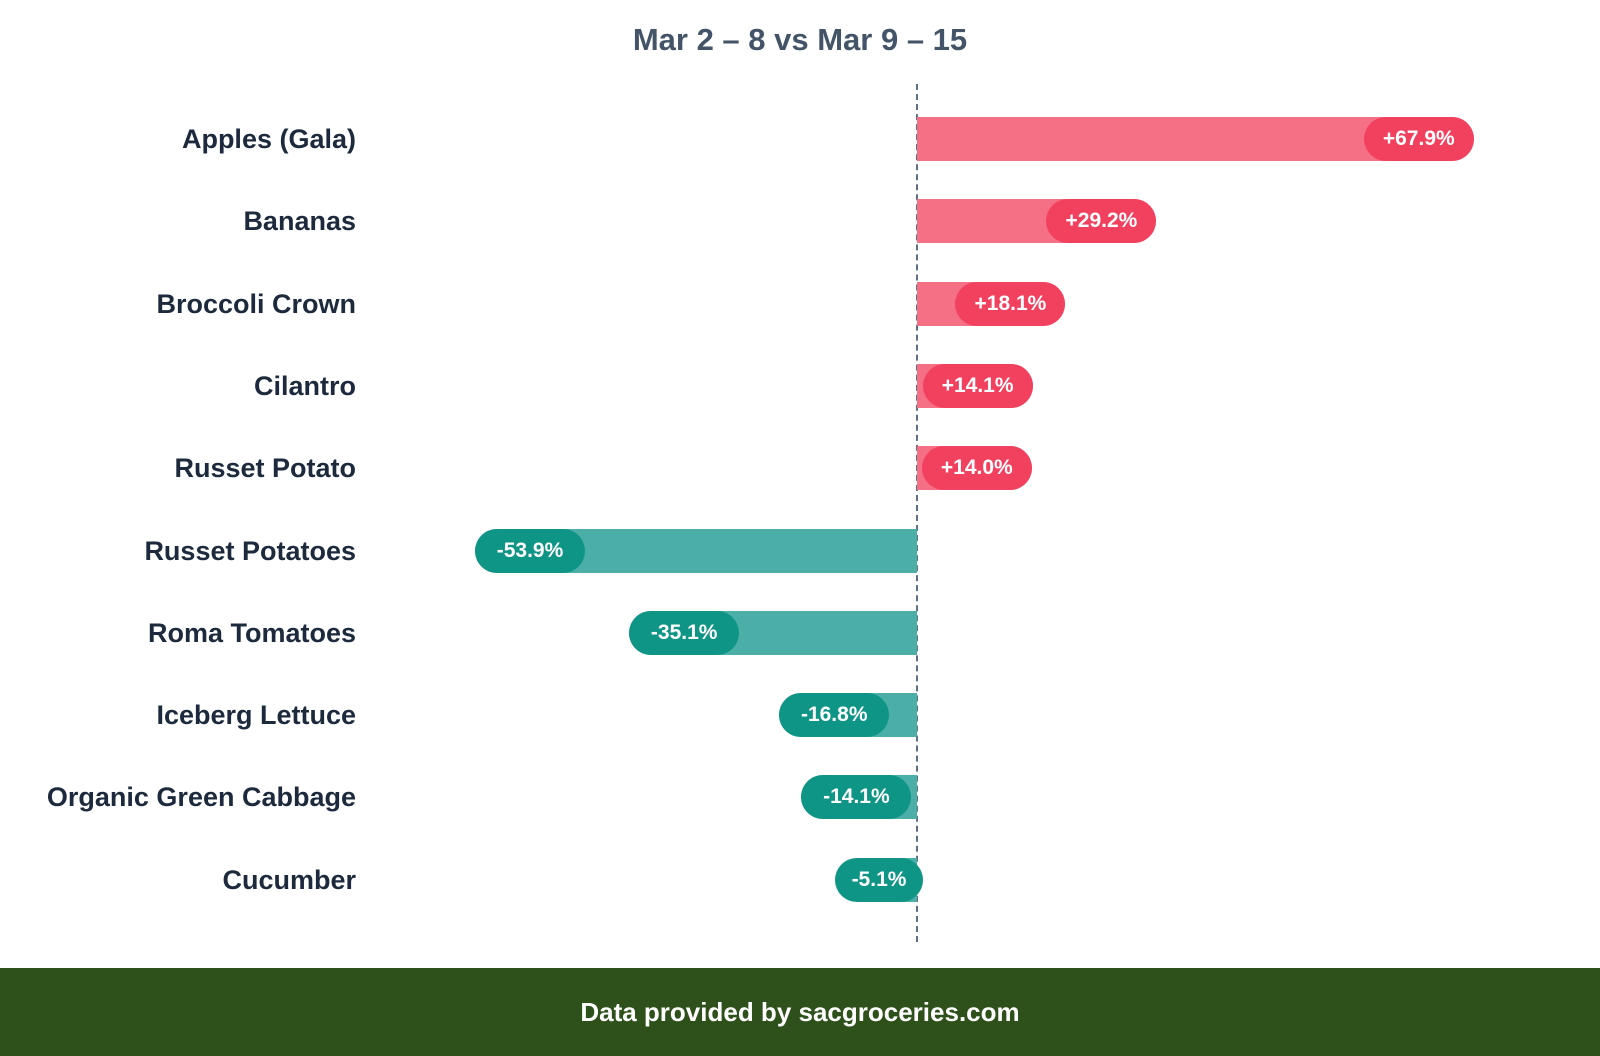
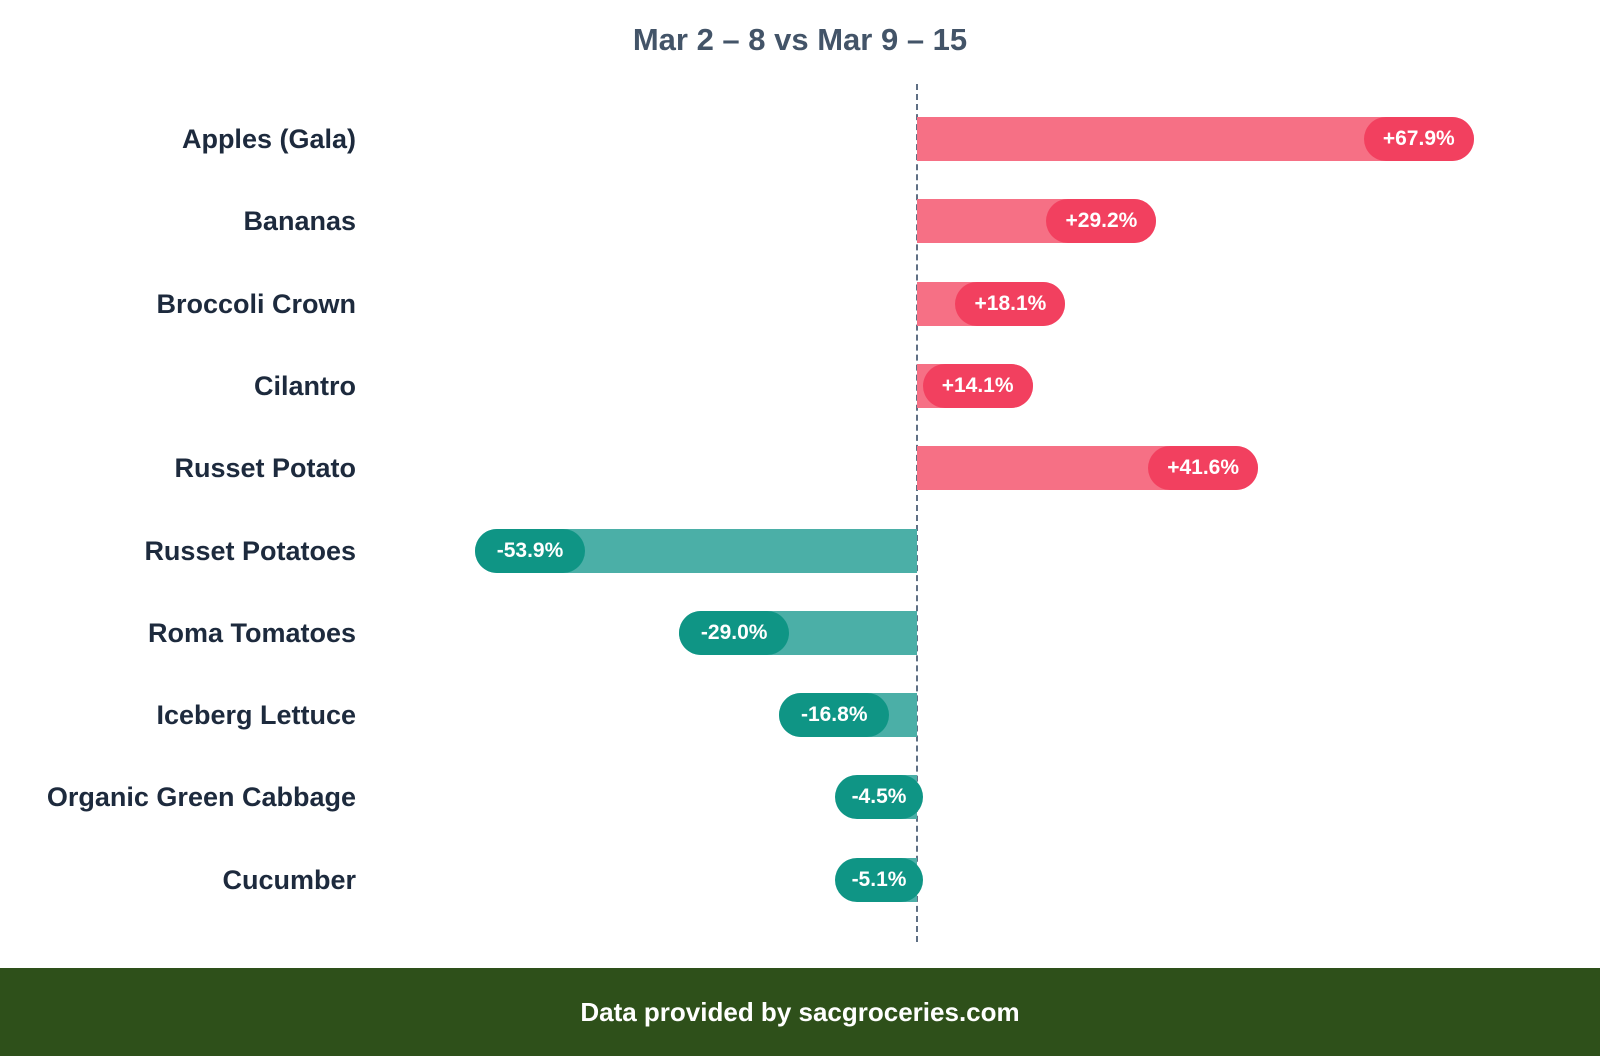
Russet Potato: +14.0% -> +41.6%
Roma Tomatoes: -35.1% -> -29.0%
Organic Green Cabbage: -14.1% -> -4.5%
